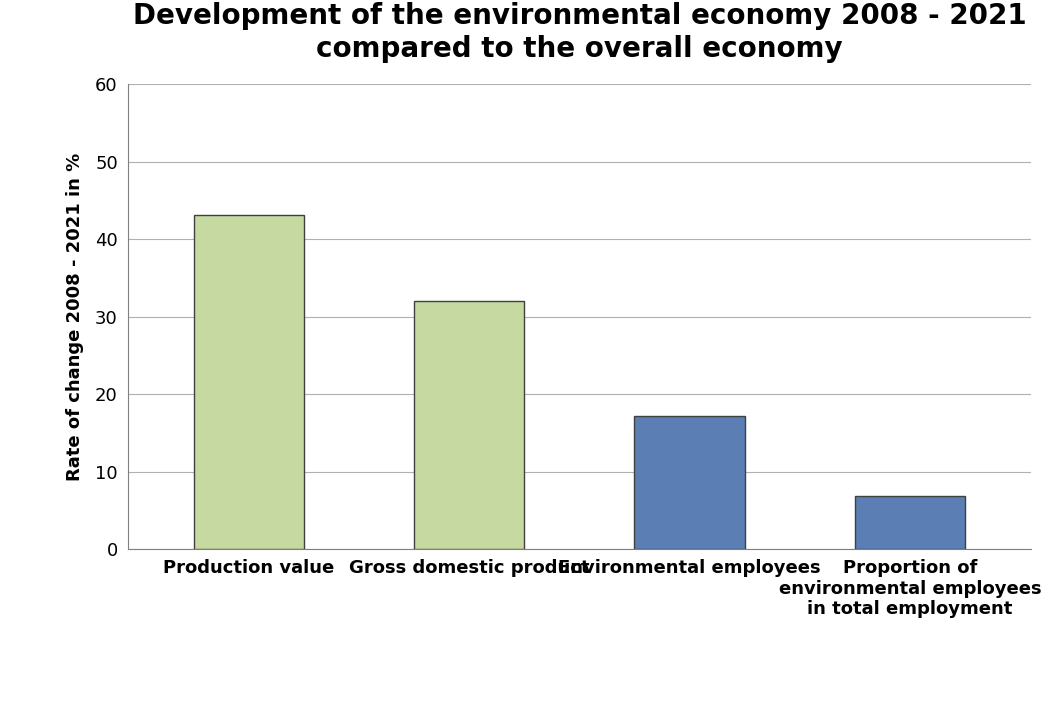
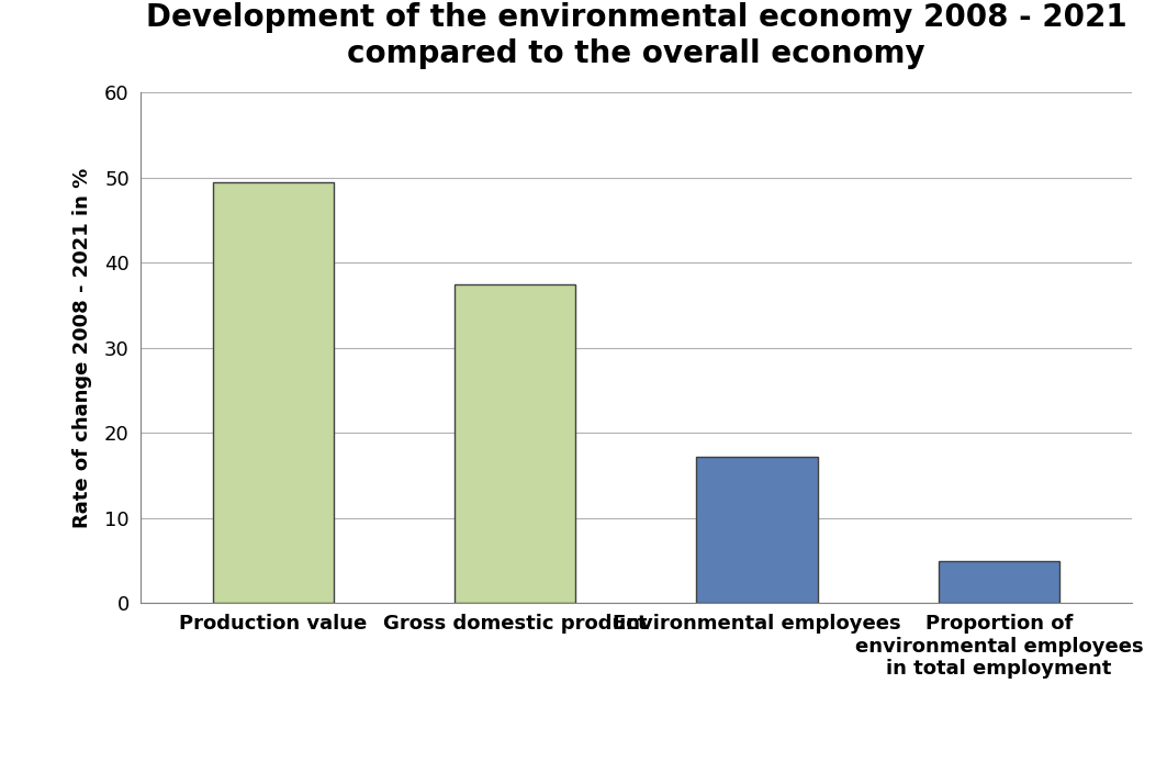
Production value: 43.2 -> 49.5
Gross domestic product: 32.0 -> 37.5
Proportion of environmental employees in total employment: 6.8 -> 4.9
